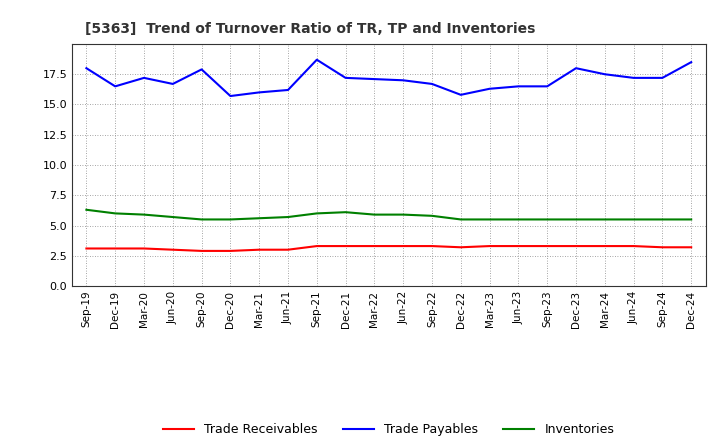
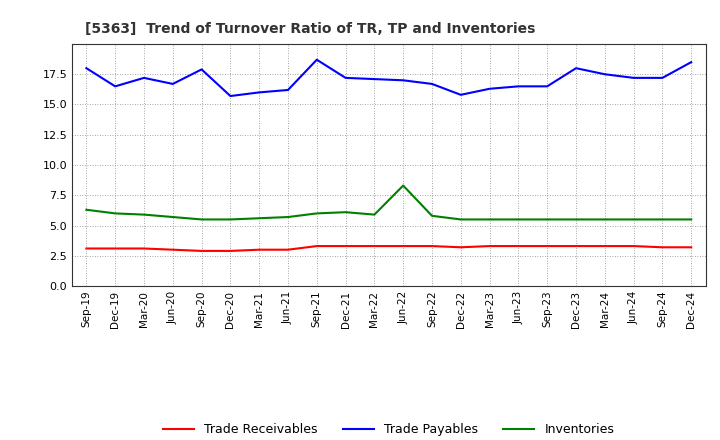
Inventories/Jun-22: 5.9 -> 8.3
